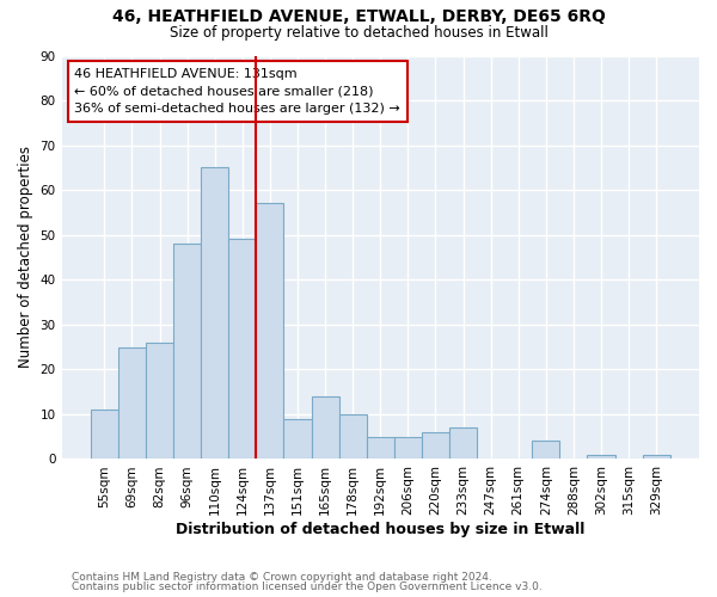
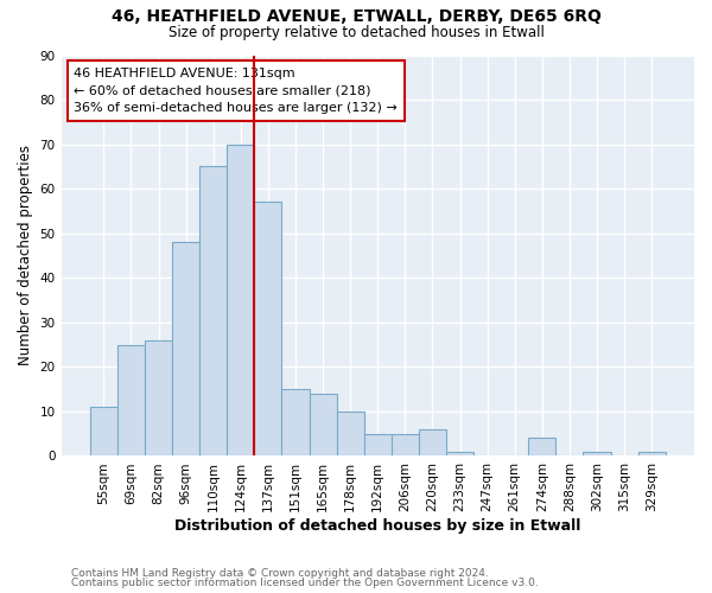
124sqm: 49 -> 70
151sqm: 9 -> 15
233sqm: 7 -> 1
